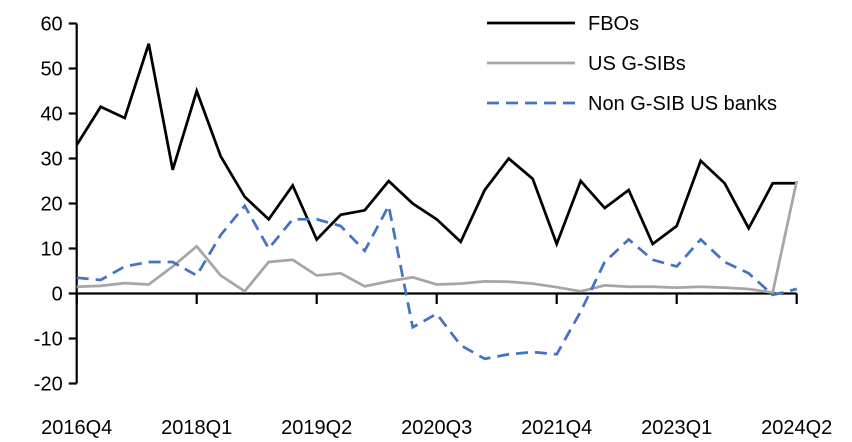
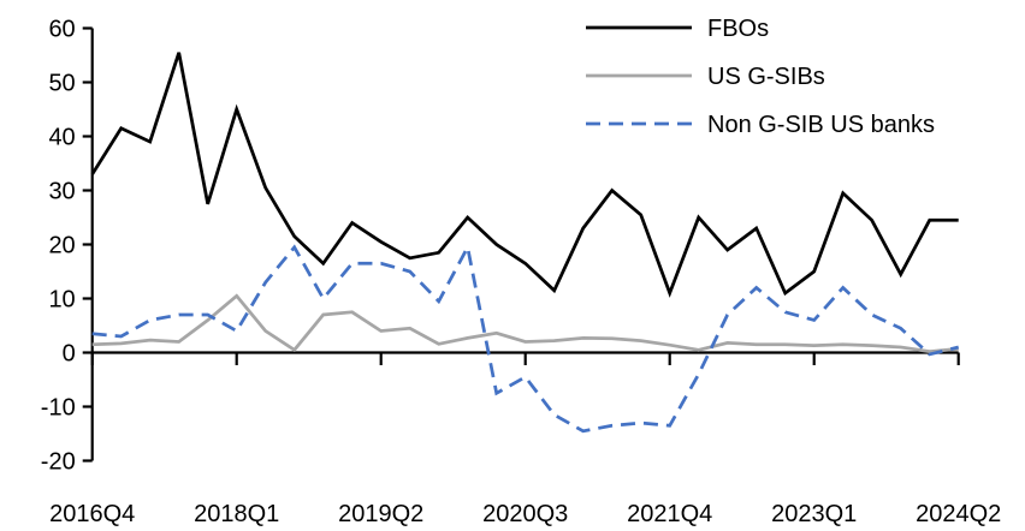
FBOs/2019Q2: 12 -> 20
US G-SIBs/2024Q2: 25 -> 1
